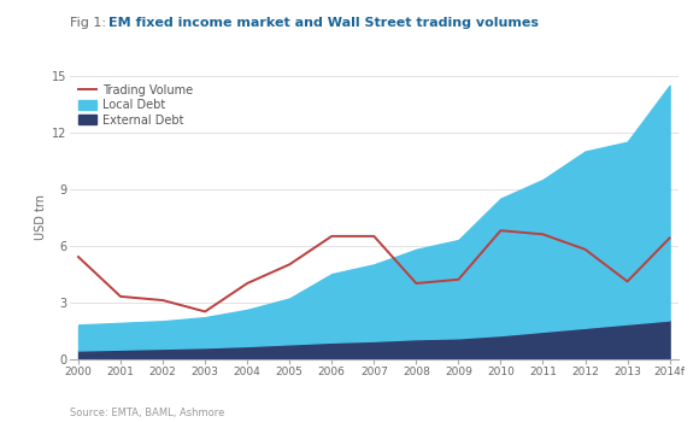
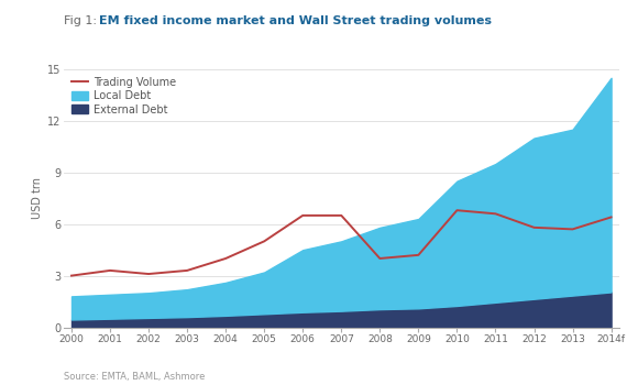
Trading Volume/2000: 5.4 -> 3.0
Trading Volume/2003: 2.5 -> 3.3
Trading Volume/2013: 4.1 -> 5.7
